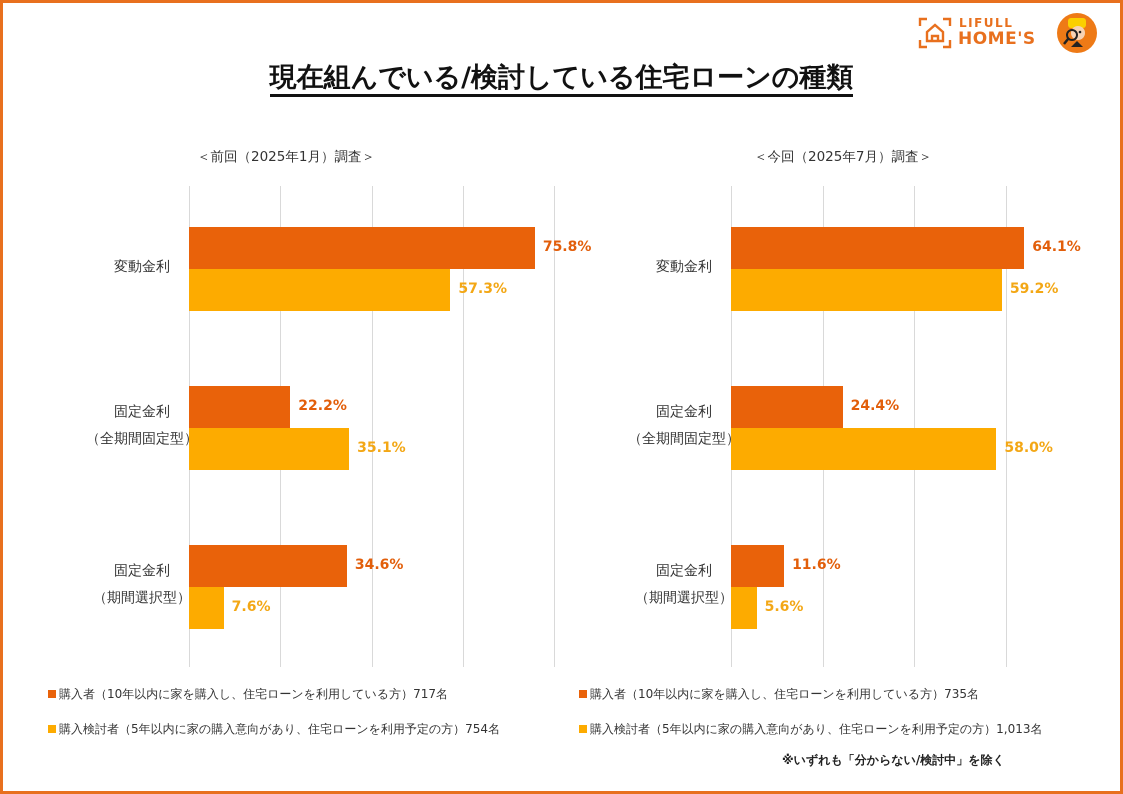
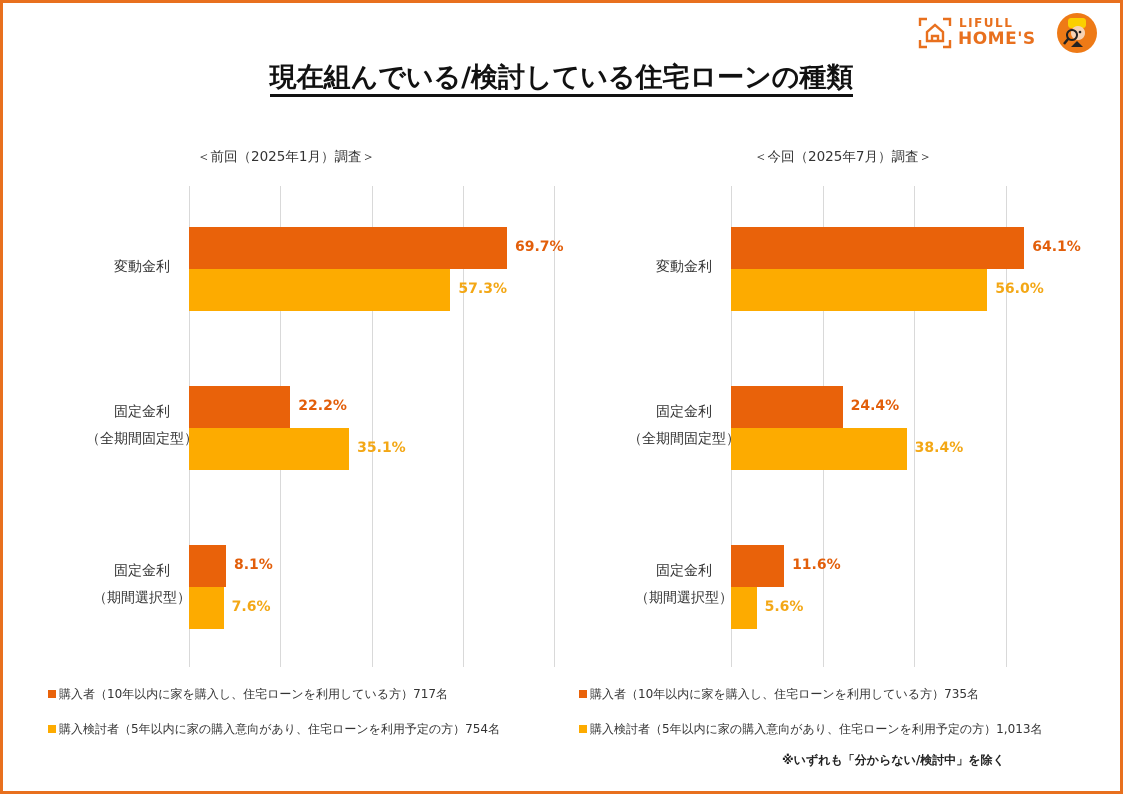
＜前回（2025年1月）調査＞/購入者（10年以内に家を購入し、住宅ローンを利用している方）717名/変動金利: 75.8% -> 69.7%
＜前回（2025年1月）調査＞/購入者（10年以内に家を購入し、住宅ローンを利用している方）717名/固定金利 （期間選択型）: 34.6% -> 8.1%
＜今回（2025年7月）調査＞/購入検討者（5年以内に家の購入意向があり、住宅ローンを利用予定の方）1,013名/変動金利: 59.2% -> 56.0%
＜今回（2025年7月）調査＞/購入検討者（5年以内に家の購入意向があり、住宅ローンを利用予定の方）1,013名/固定金利 （全期間固定型）: 58.0% -> 38.4%
